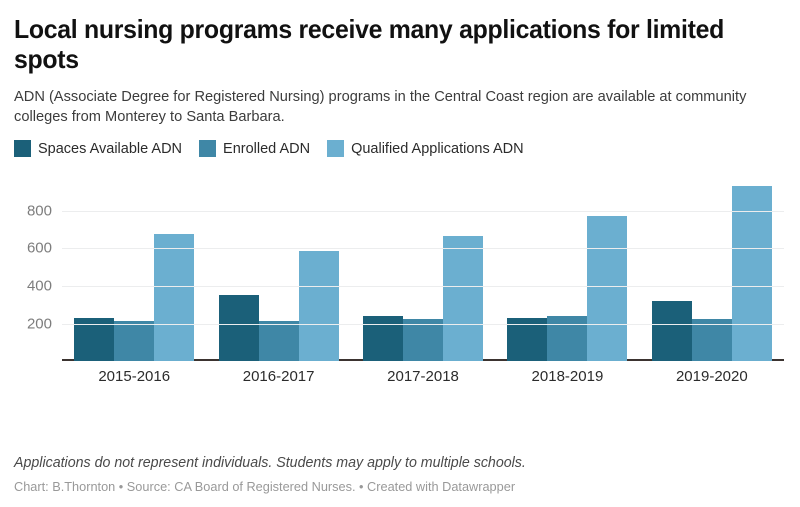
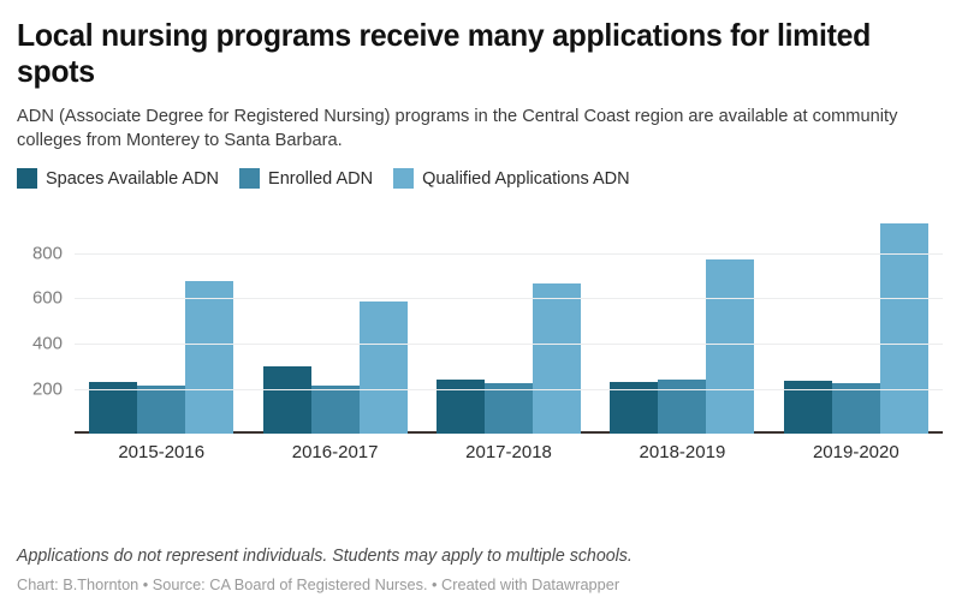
Spaces Available ADN/2016-2017: 350 -> 300
Spaces Available ADN/2019-2020: 320 -> 240
